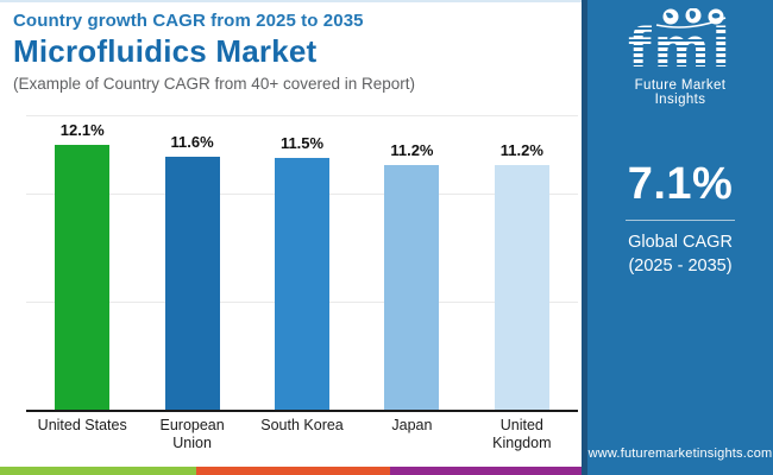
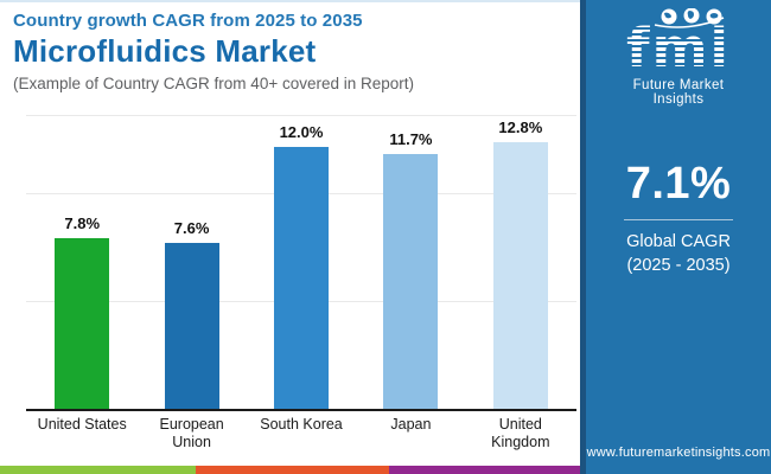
United States: 12.1% -> 7.8%
European Union: 11.6% -> 7.6%
South Korea: 11.5% -> 12.0%
Japan: 11.2% -> 11.7%
United Kingdom: 11.2% -> 12.8%
